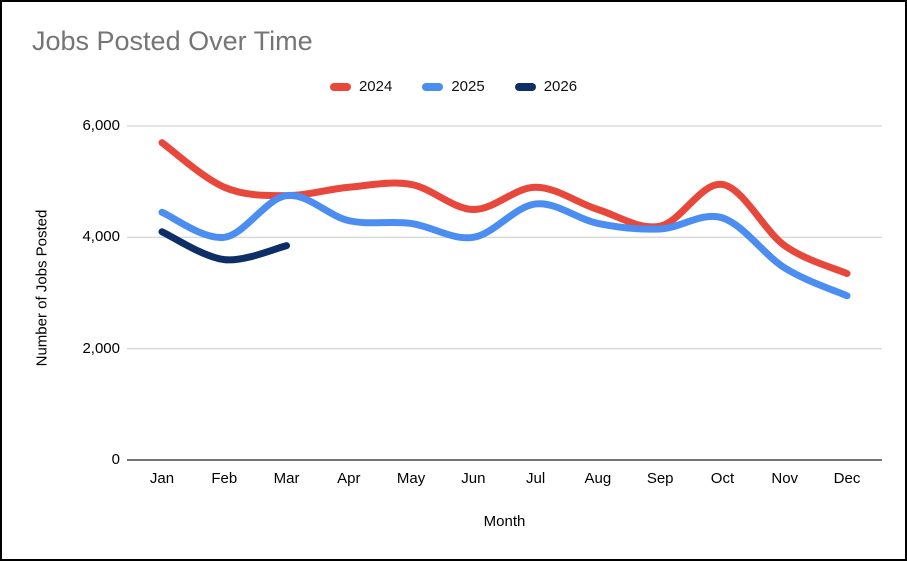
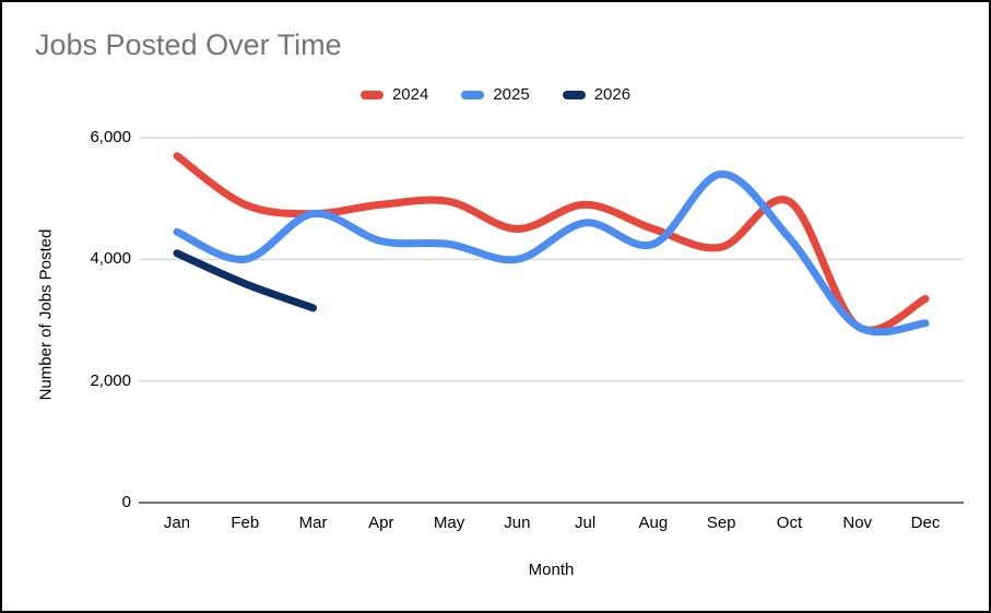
2026/Mar: 3800 -> 3200
2025/Sep: 4200 -> 5400
2024/Nov: 3800 -> 2900
2025/Nov: 3400 -> 2900
